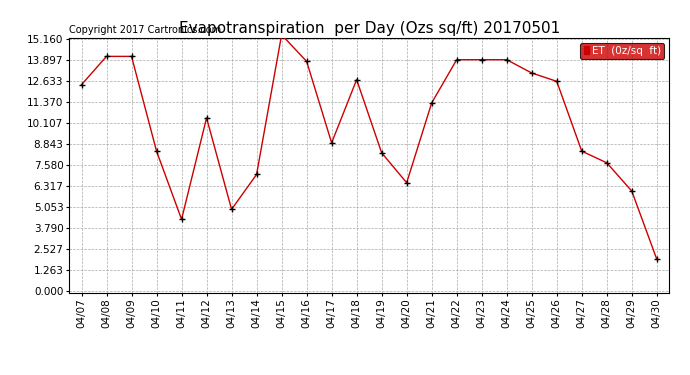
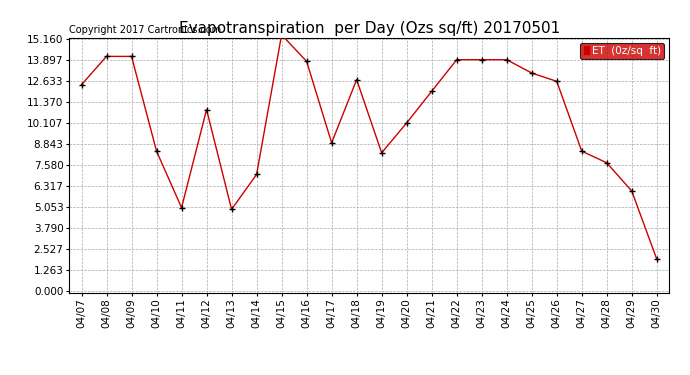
04/11: 4.3 -> 5.0
04/12: 10.4 -> 10.9
04/20: 6.5 -> 10.1
04/21: 11.3 -> 12.0
